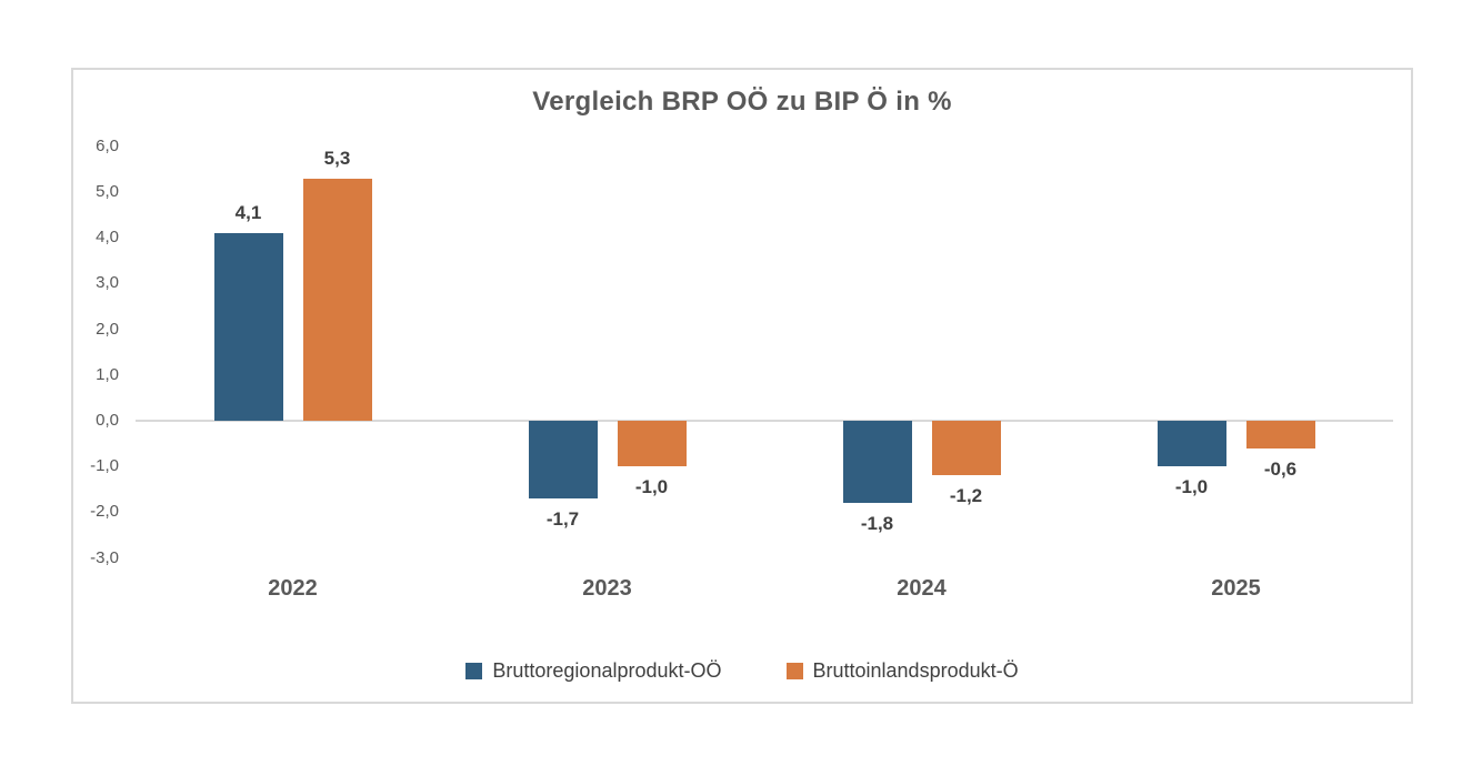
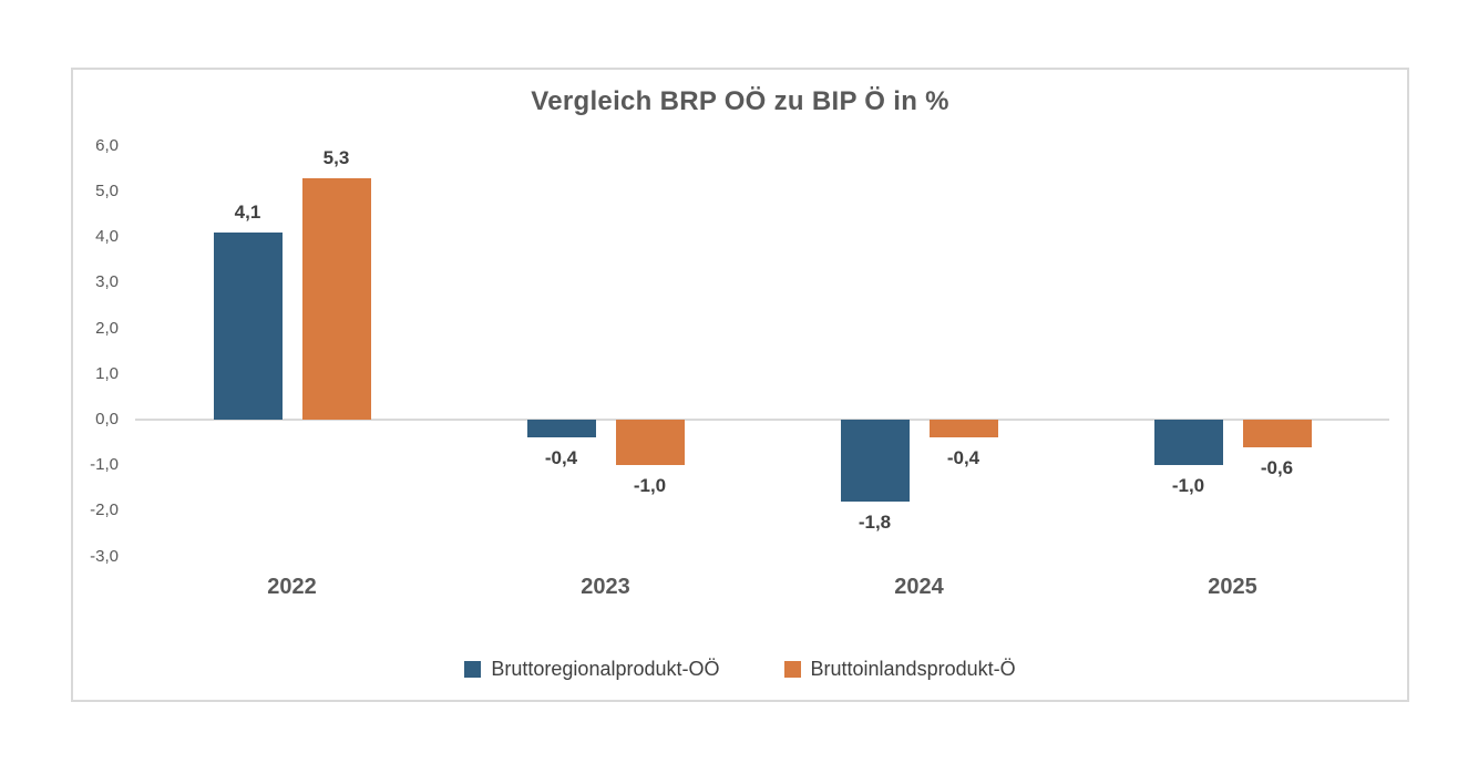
Bruttoregionalprodukt-OÖ/2023: -1,7 -> -0,4
Bruttoinlandsprodukt-Ö/2024: -1,2 -> -0,4
